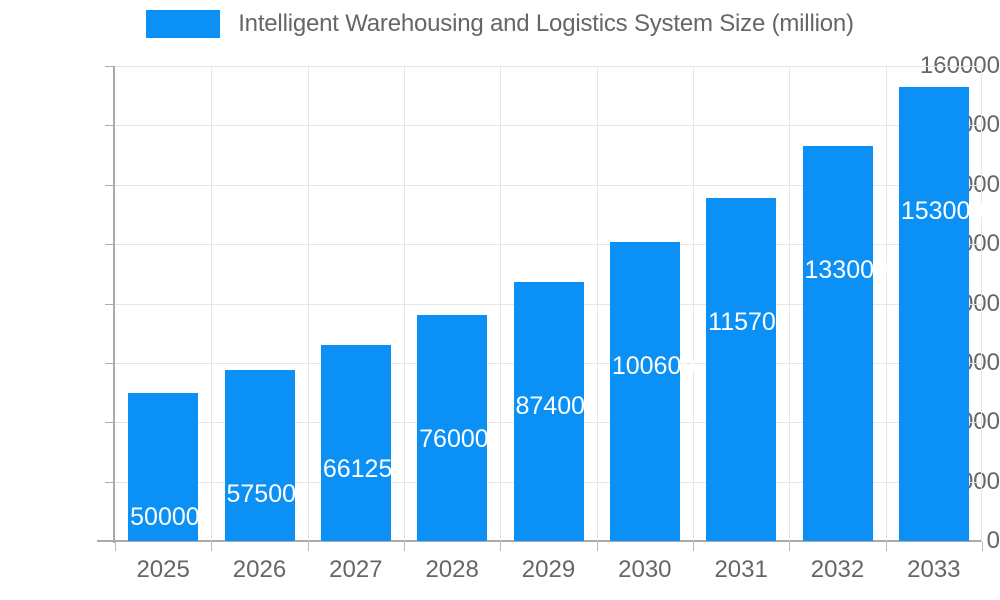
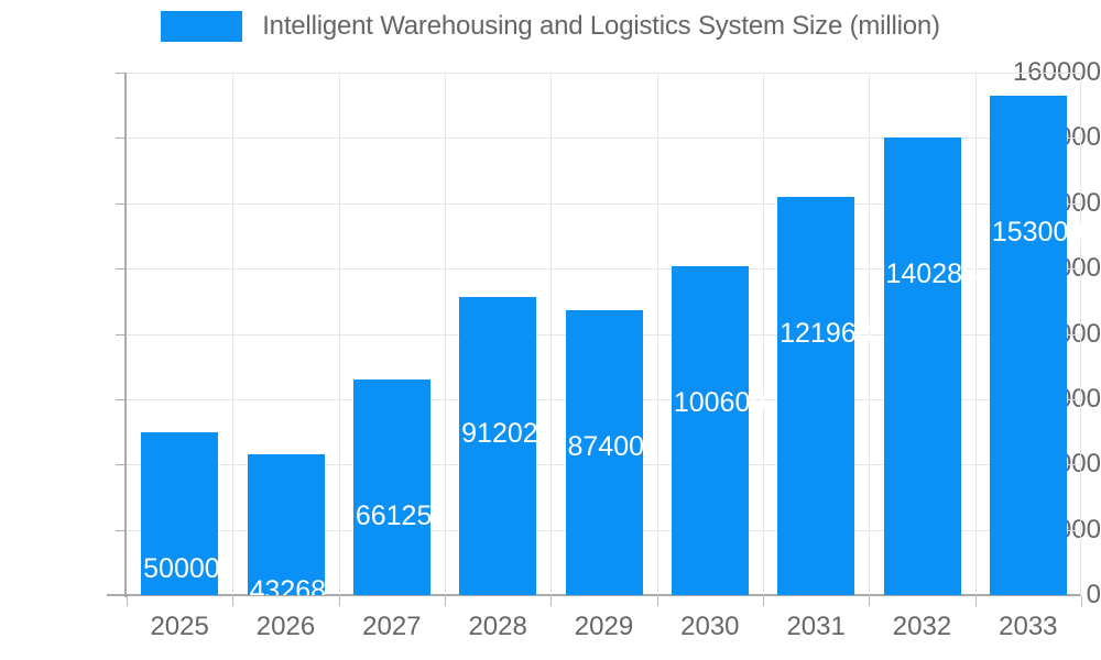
2026: 57500 -> 43268
2028: 76000 -> 91202
2031: 115700 -> 121968
2032: 133000 -> 140288
